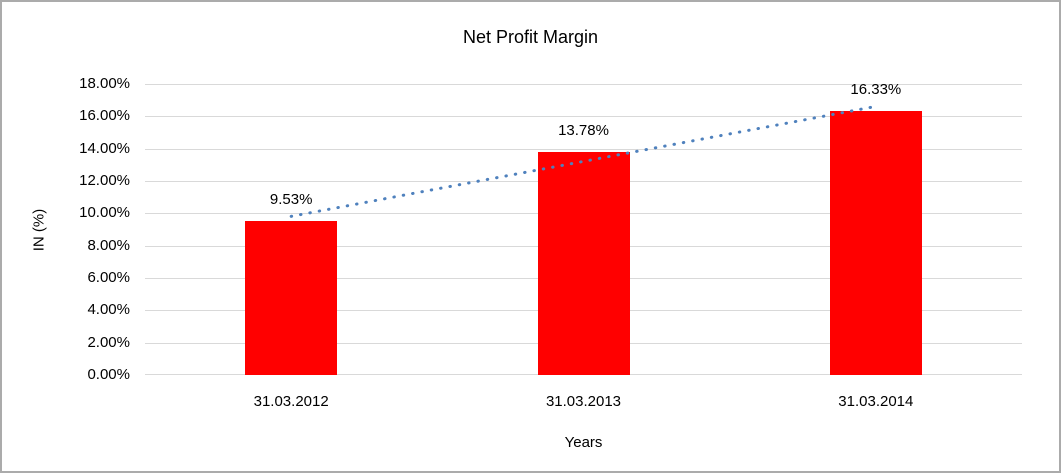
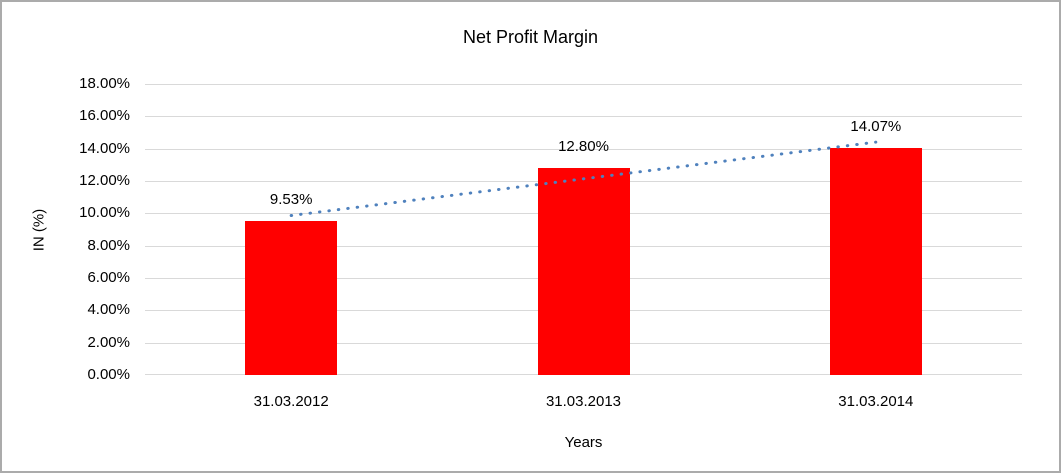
31.03.2013: 13.78% -> 12.80%
31.03.2014: 16.33% -> 14.07%
